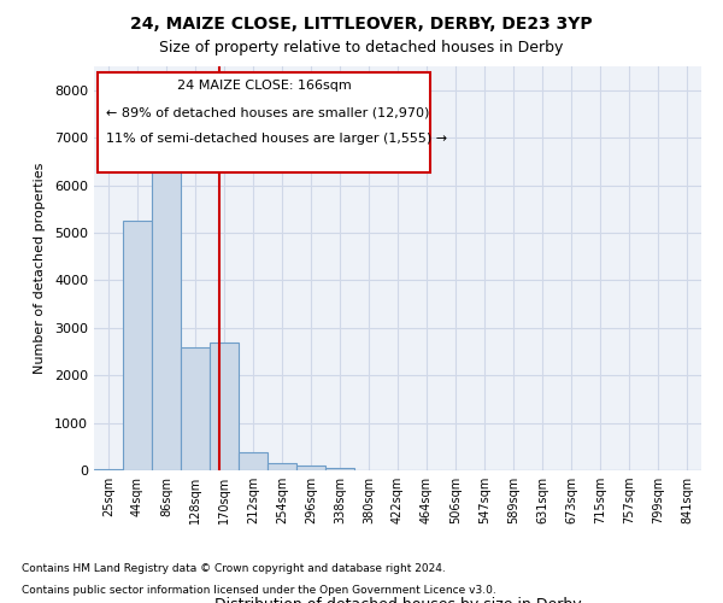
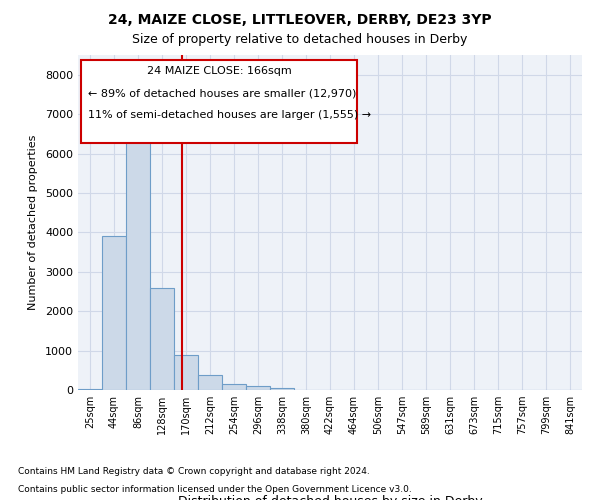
44sqm: 5250 -> 3900
170sqm: 2700 -> 900
